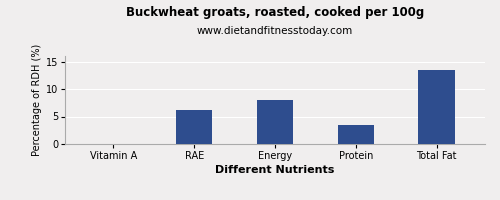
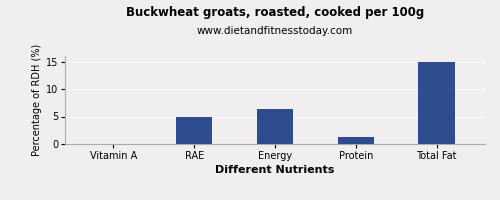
RAE: 6.2 -> 5.0
Energy: 8.0 -> 6.3
Protein: 3.4 -> 1.2
Total Fat: 13.4 -> 15.0
